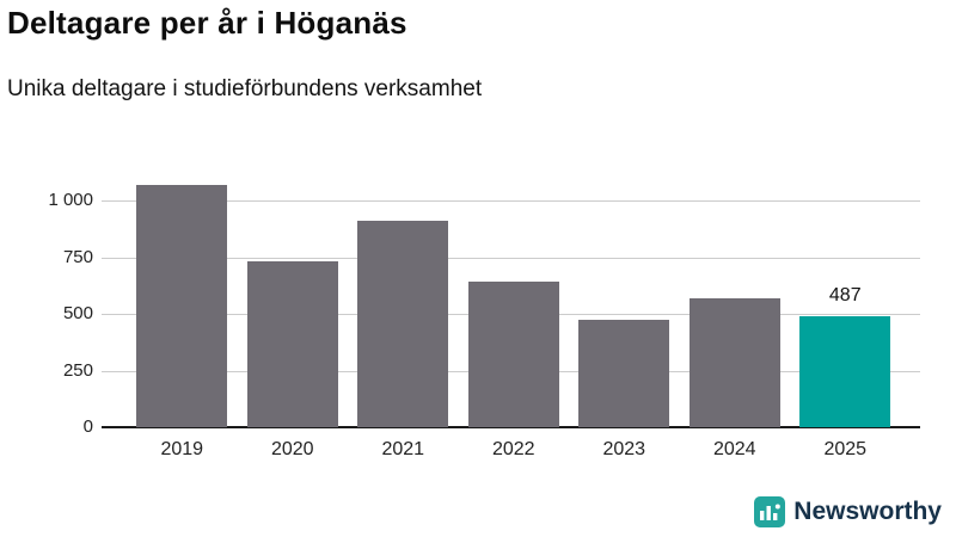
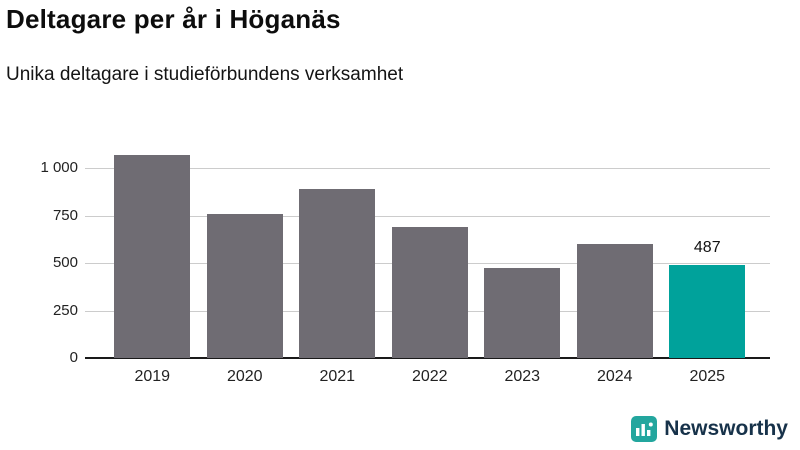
2020: 730 -> 760
2021: 910 -> 890
2022: 640 -> 690
2024: 570 -> 600
